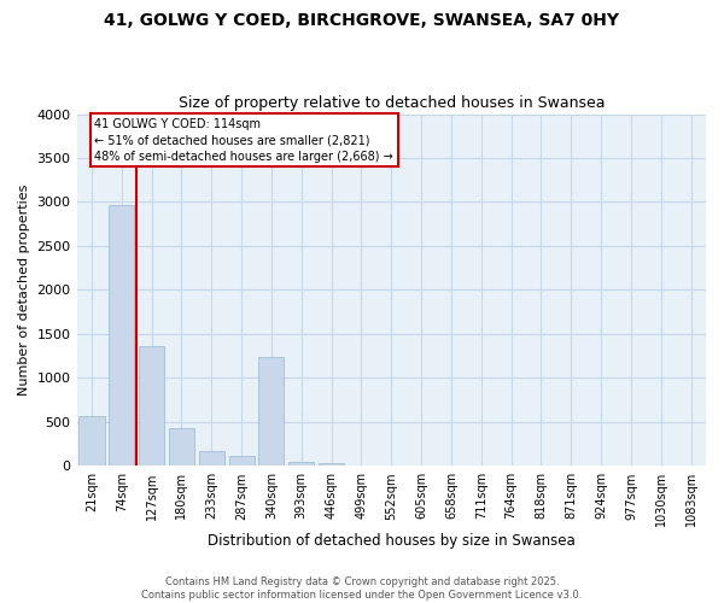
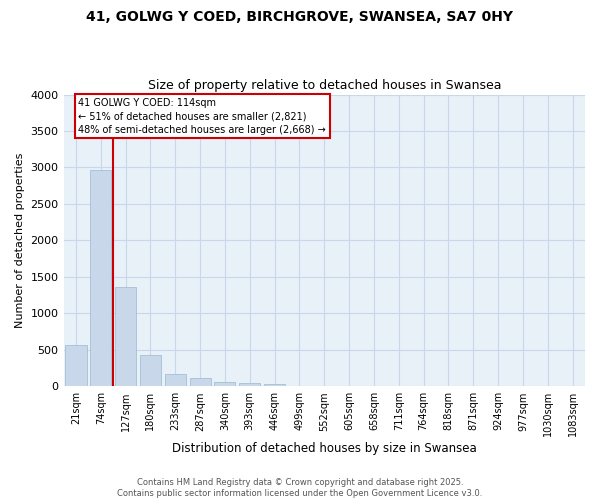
340sqm: 1240 -> 60
